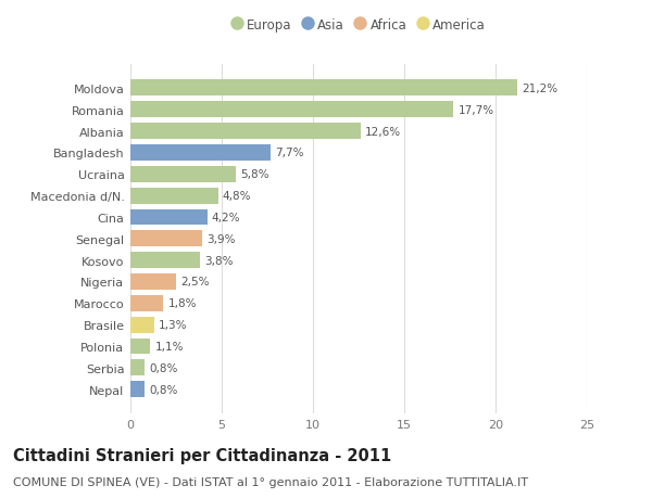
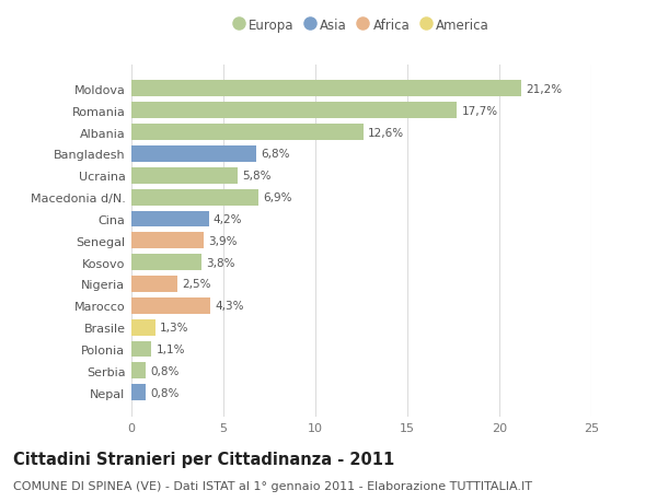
Bangladesh: 7,7% -> 6,8%
Macedonia d/N.: 4,8% -> 6,9%
Marocco: 1,8% -> 4,3%
